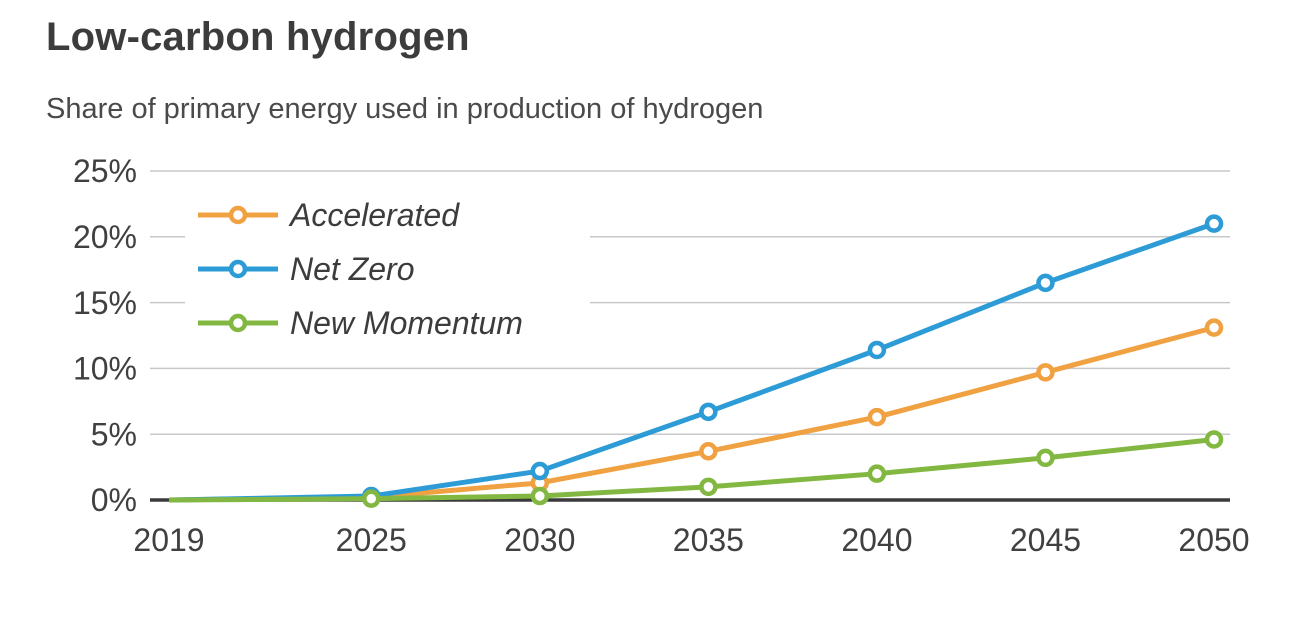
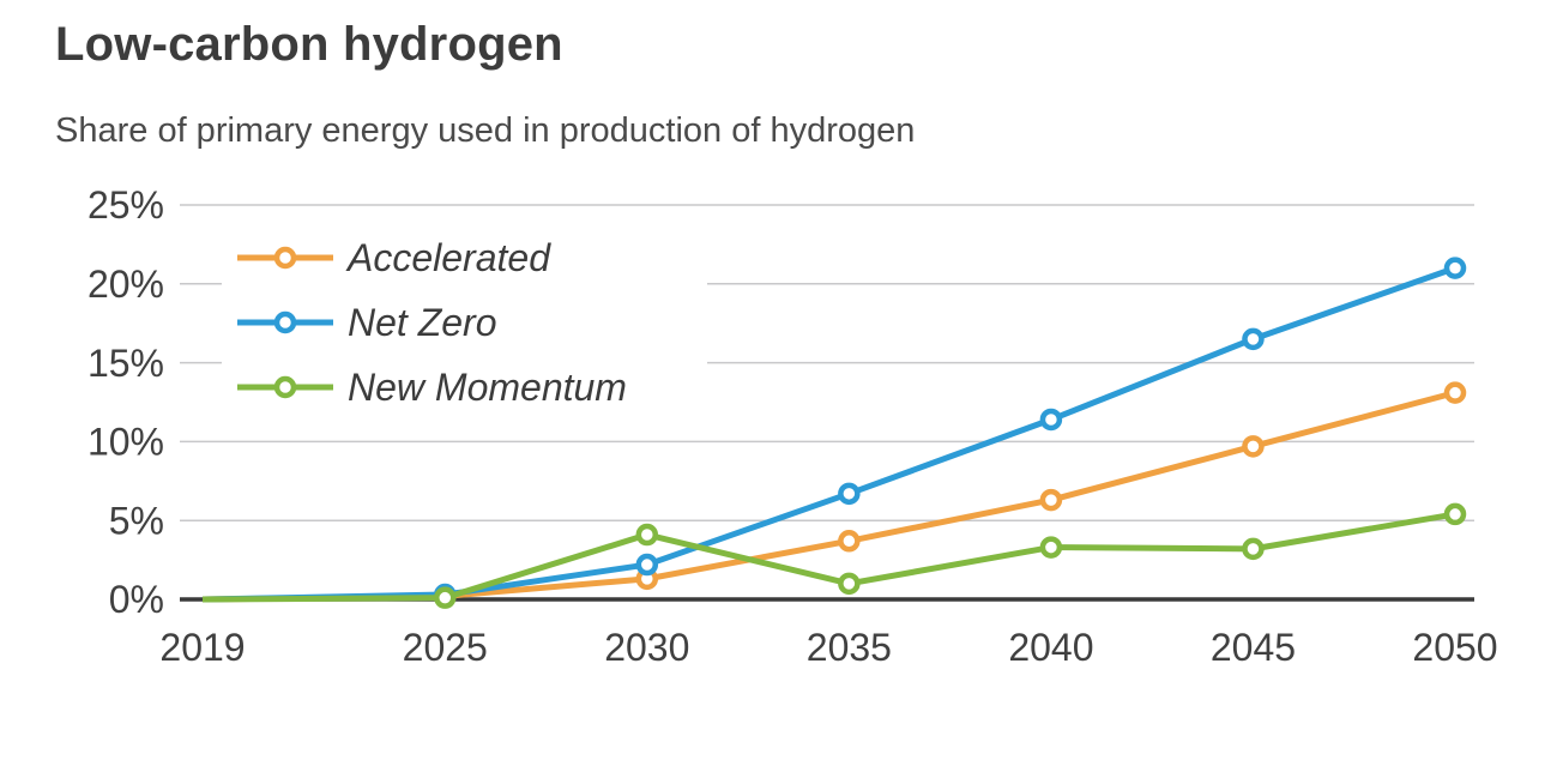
New Momentum/2030: 0.3% -> 4.1%
New Momentum/2040: 2.0% -> 3.3%
New Momentum/2050: 4.6% -> 5.4%
